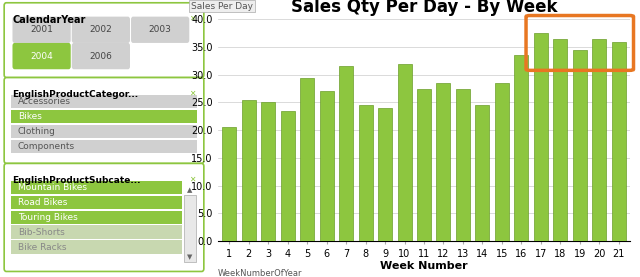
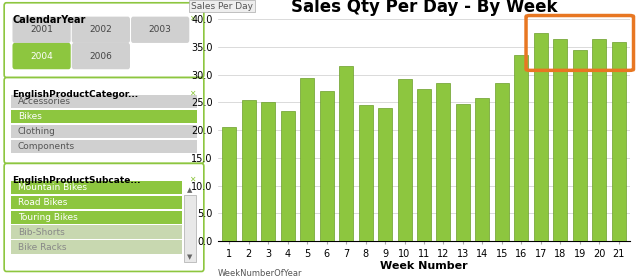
10: 32.0 -> 29.2
13: 27.5 -> 24.8
14: 24.5 -> 25.8
